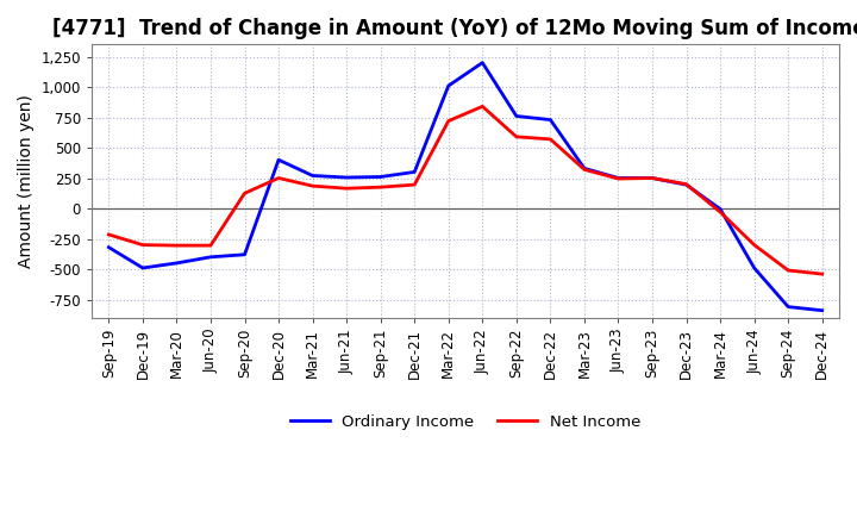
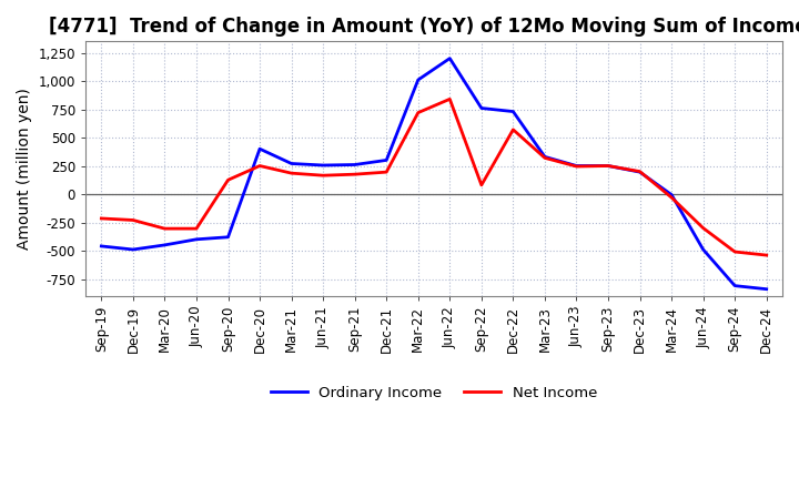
Ordinary Income/Sep-19: -320 -> -460
Net Income/Dec-19: -300 -> -230
Net Income/Sep-22: 590 -> 80
